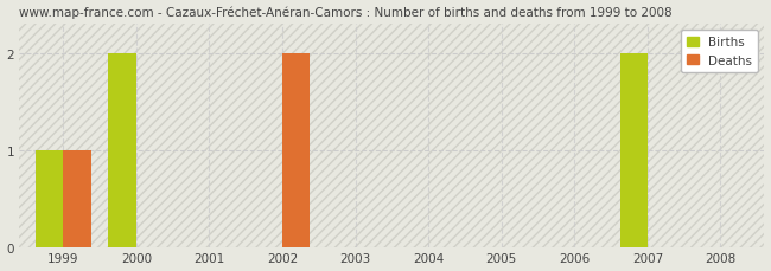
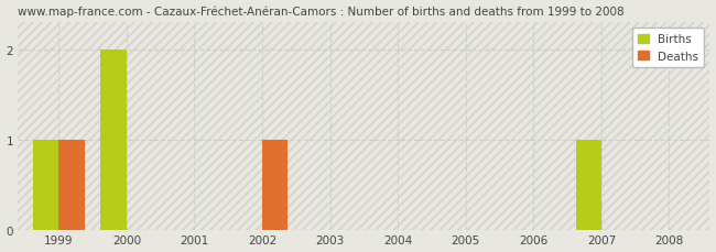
Deaths/2002: 2 -> 1
Births/2007: 2 -> 1
